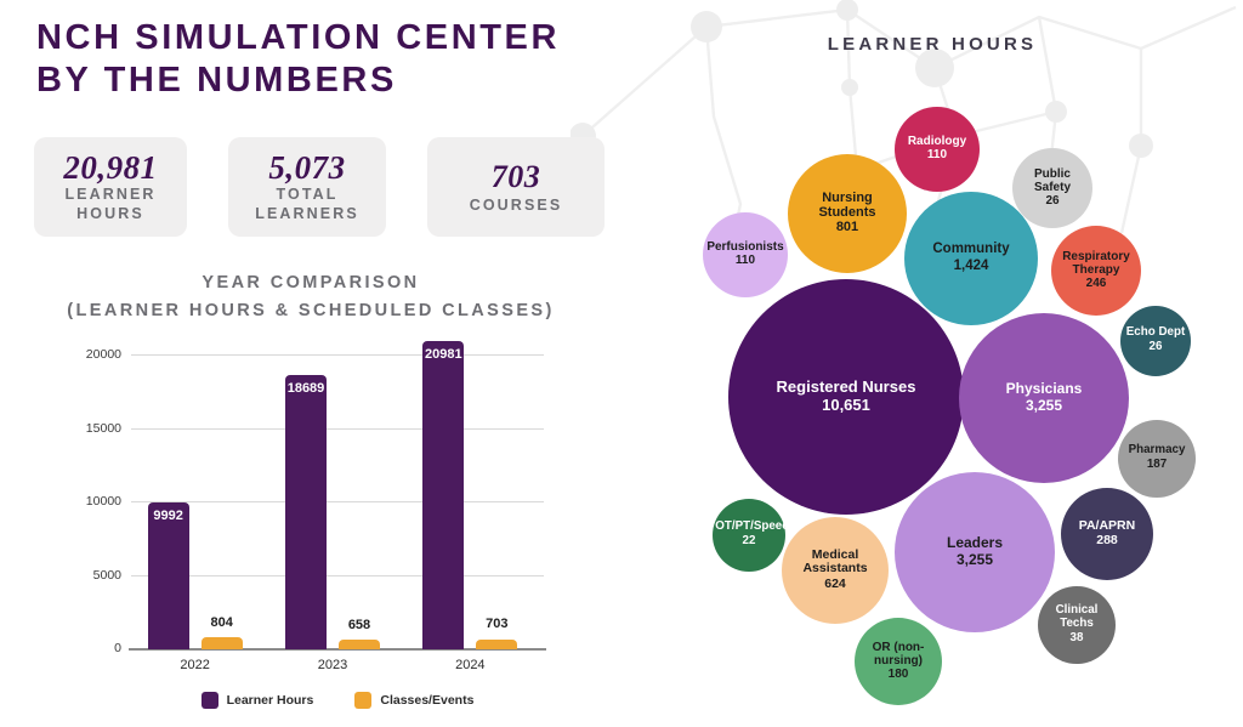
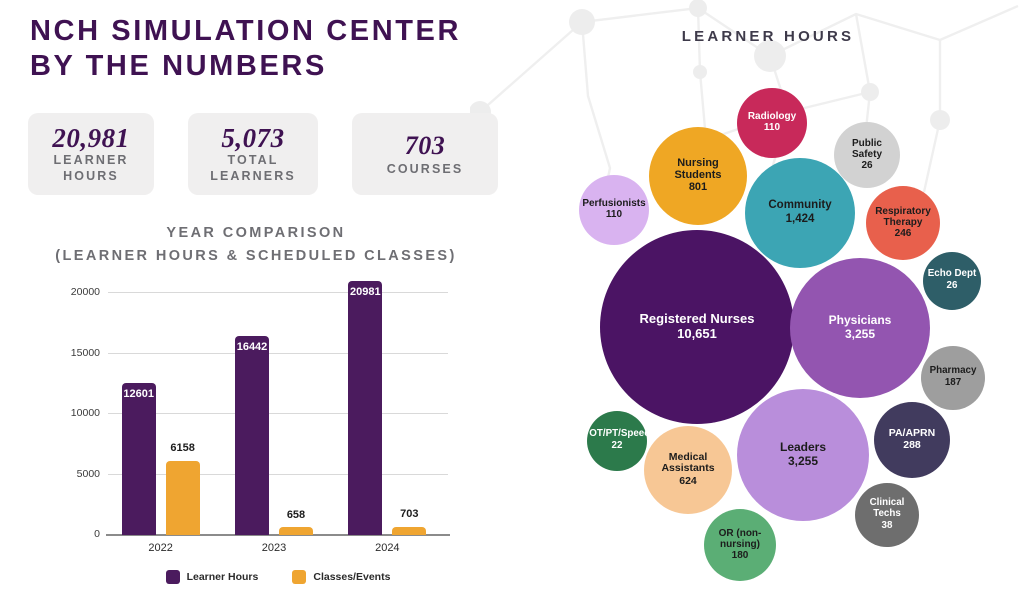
YEAR COMPARISON/Learner Hours/2022: 9992 -> 12601
YEAR COMPARISON/Classes/Events/2022: 804 -> 6158
YEAR COMPARISON/Learner Hours/2023: 18689 -> 16442
